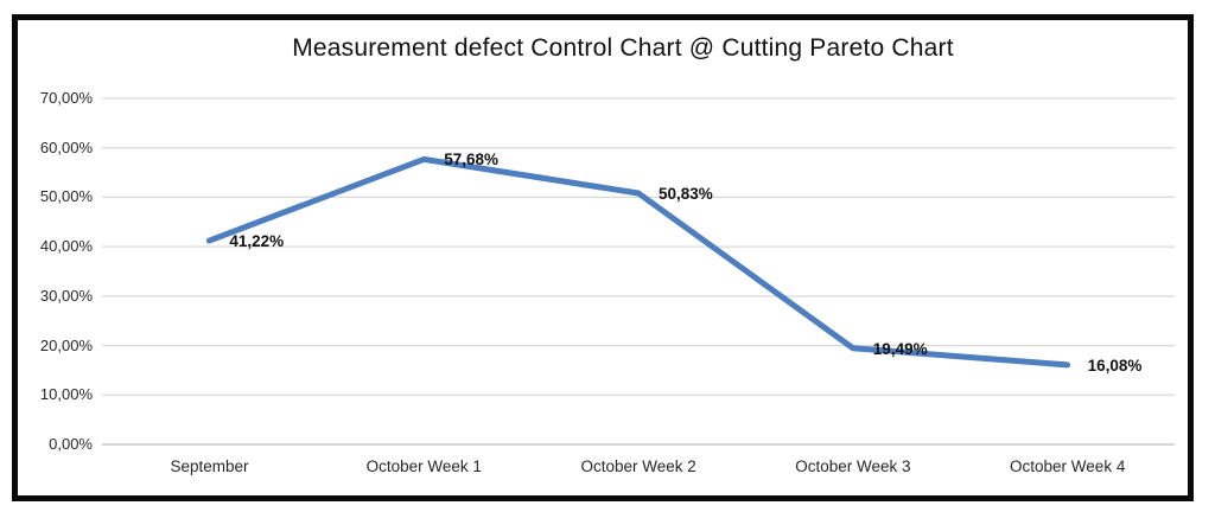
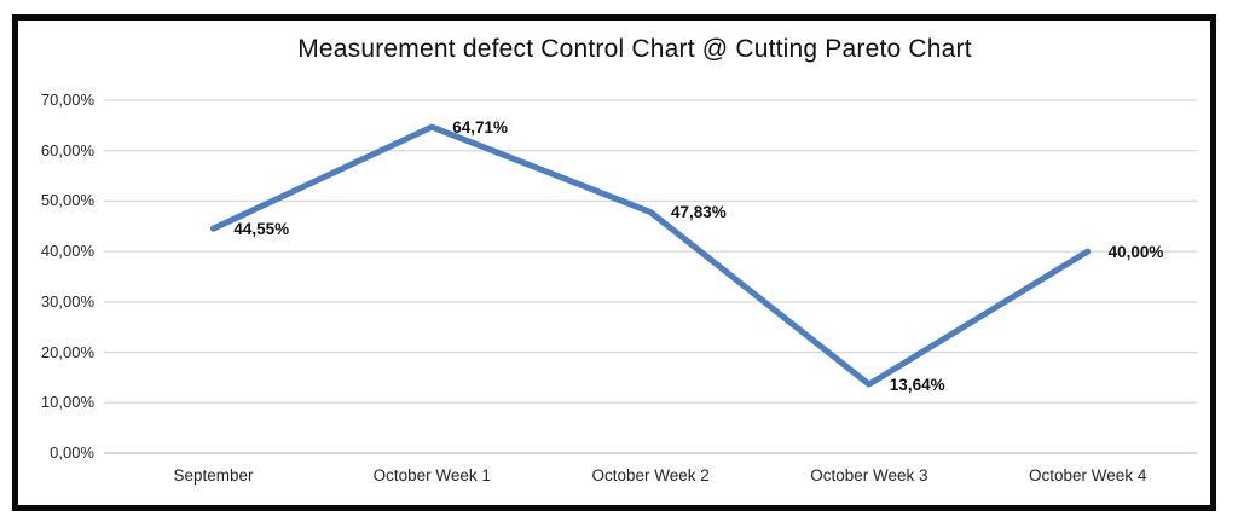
September: 41,22% -> 44,55%
October Week 1: 57,68% -> 64,71%
October Week 2: 50,83% -> 47,83%
October Week 3: 19,49% -> 13,64%
October Week 4: 16,08% -> 40,00%
